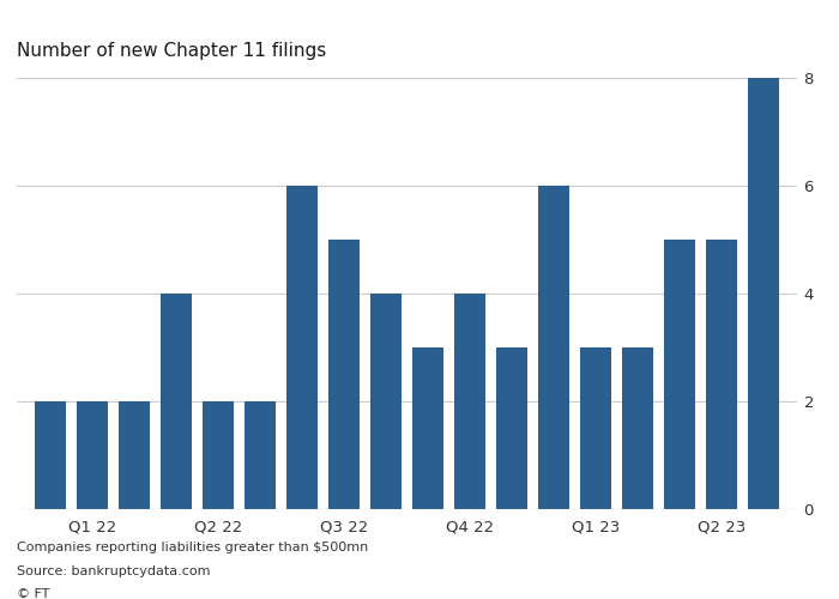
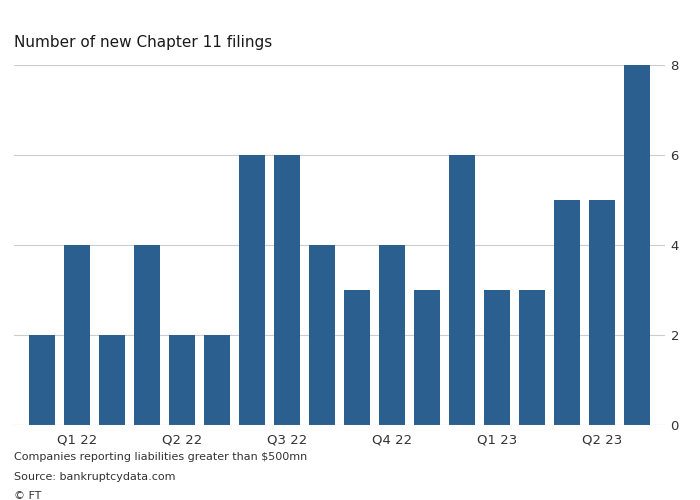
Q1 22: 2 -> 4
Q3 22: 5 -> 6
